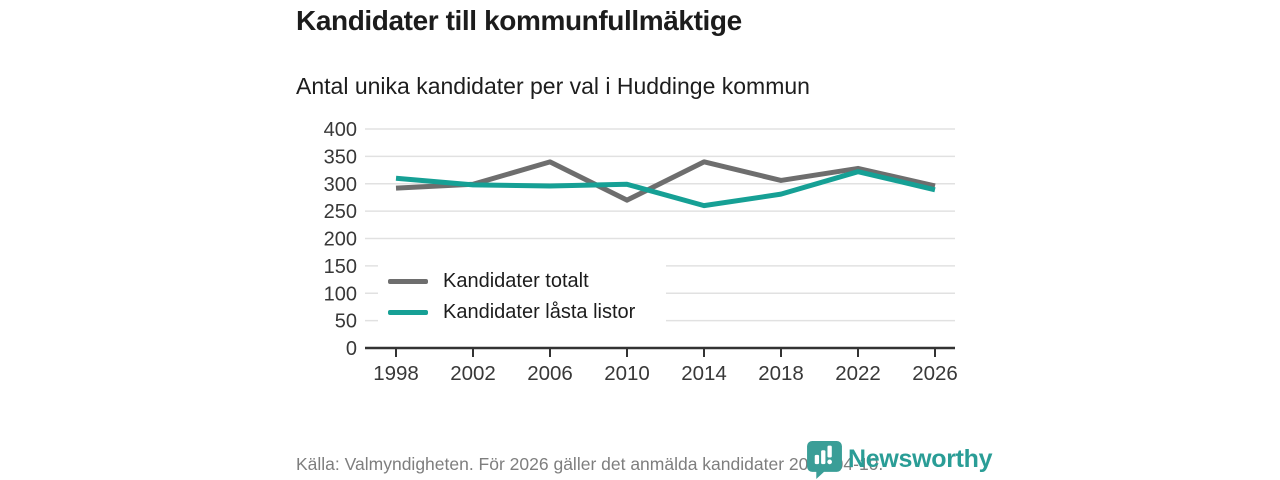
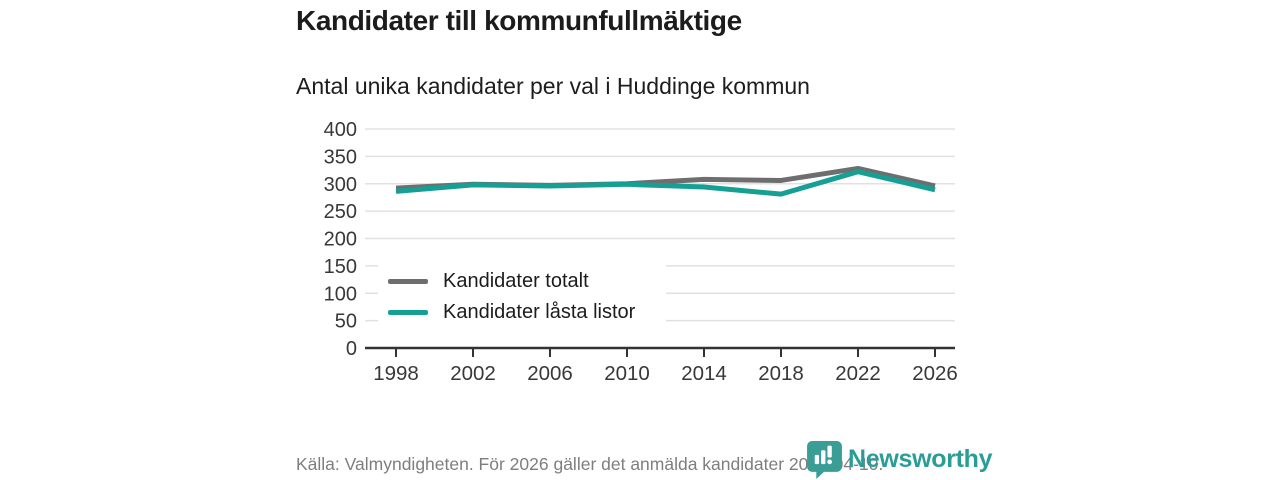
Kandidater låsta listor/1998: 310 -> 290
Kandidater totalt/2006: 340 -> 300
Kandidater totalt/2010: 270 -> 300
Kandidater totalt/2014: 340 -> 310
Kandidater låsta listor/2014: 260 -> 290
